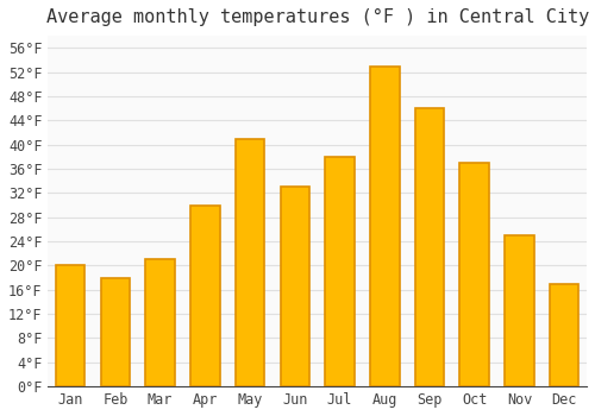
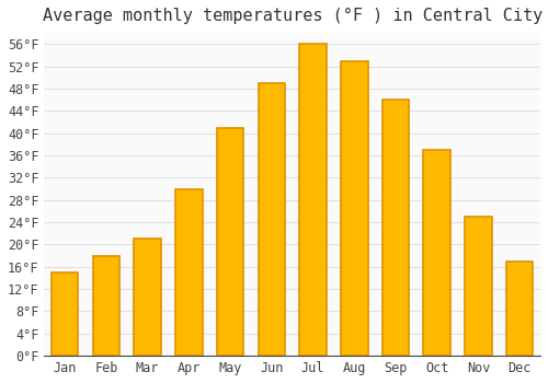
Jan: 20°F -> 15°F
Jun: 33°F -> 49°F
Jul: 38°F -> 56°F
